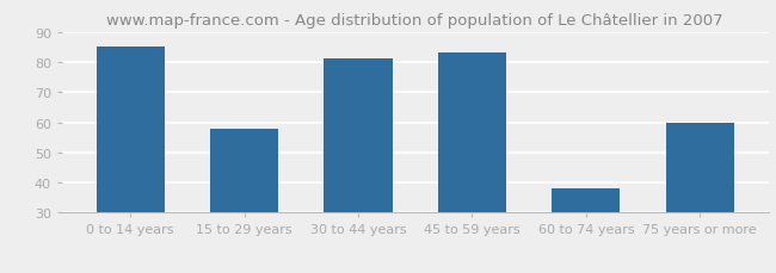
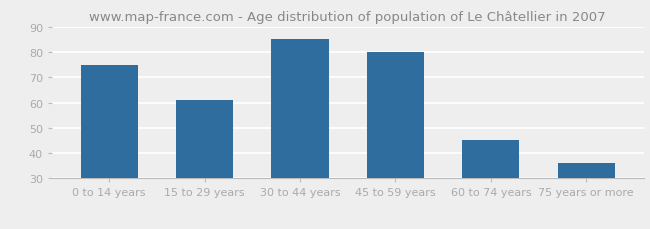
0 to 14 years: 85 -> 75
15 to 29 years: 58 -> 61
30 to 44 years: 81 -> 85
45 to 59 years: 83 -> 80
60 to 74 years: 38 -> 45
75 years or more: 60 -> 36
